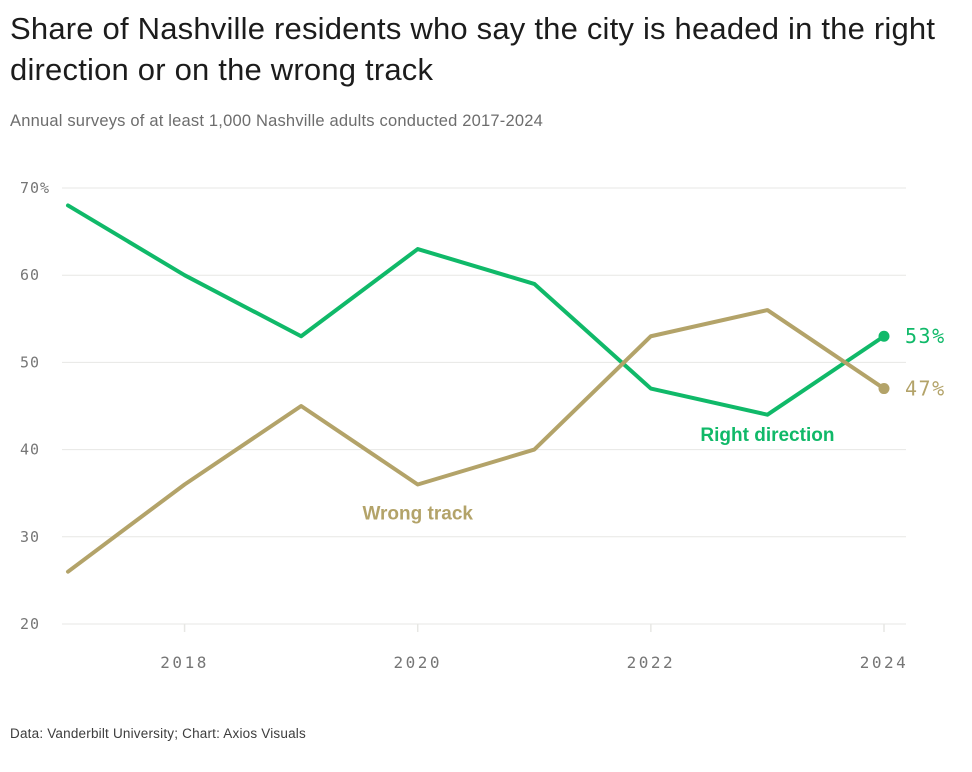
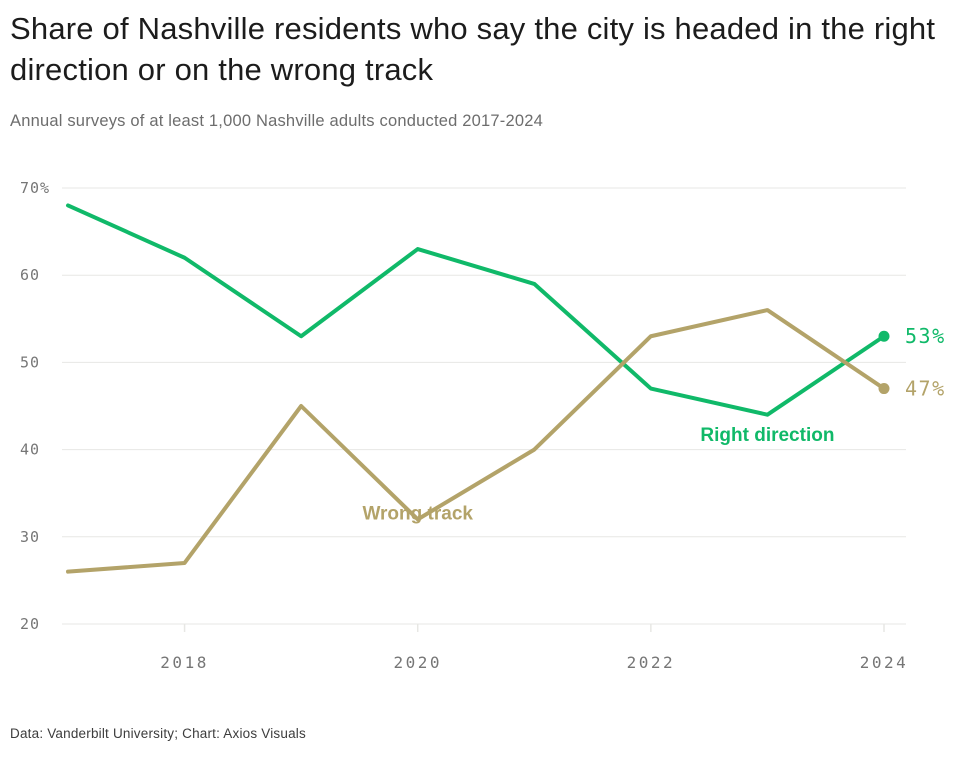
Right direction/2018: 60% -> 62%
Wrong track/2018: 36% -> 27%
Wrong track/2020: 36% -> 32%
